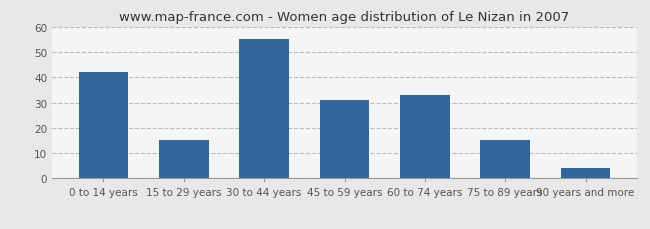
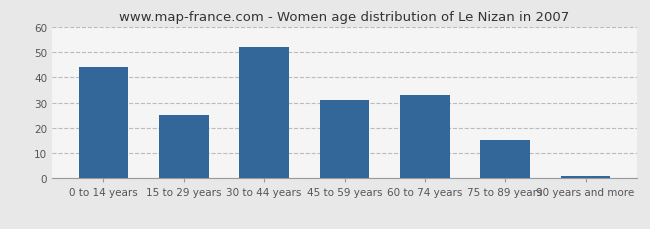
0 to 14 years: 42 -> 44
15 to 29 years: 15 -> 25
30 to 44 years: 55 -> 52
90 years and more: 4 -> 1
